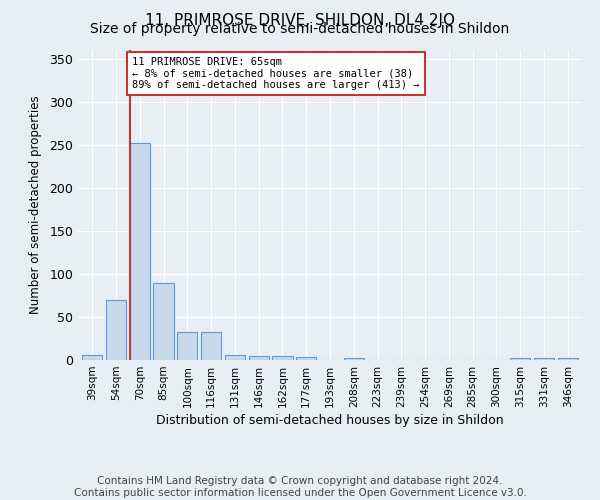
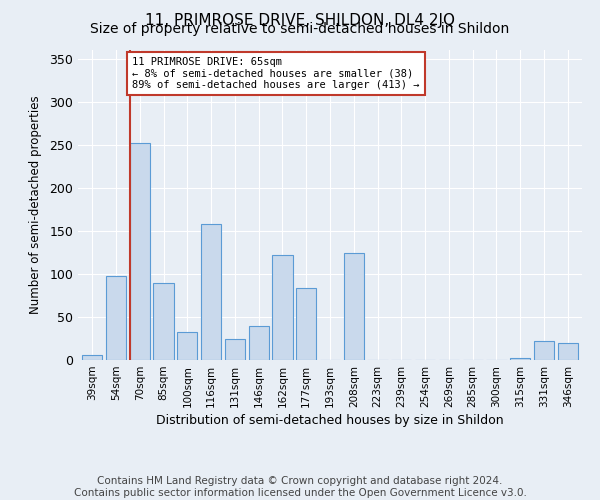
54sqm: 70 -> 98
116sqm: 32 -> 158
131sqm: 6 -> 24
146sqm: 5 -> 40
162sqm: 5 -> 122
177sqm: 3 -> 84
208sqm: 2 -> 124
331sqm: 2 -> 22
346sqm: 2 -> 20
